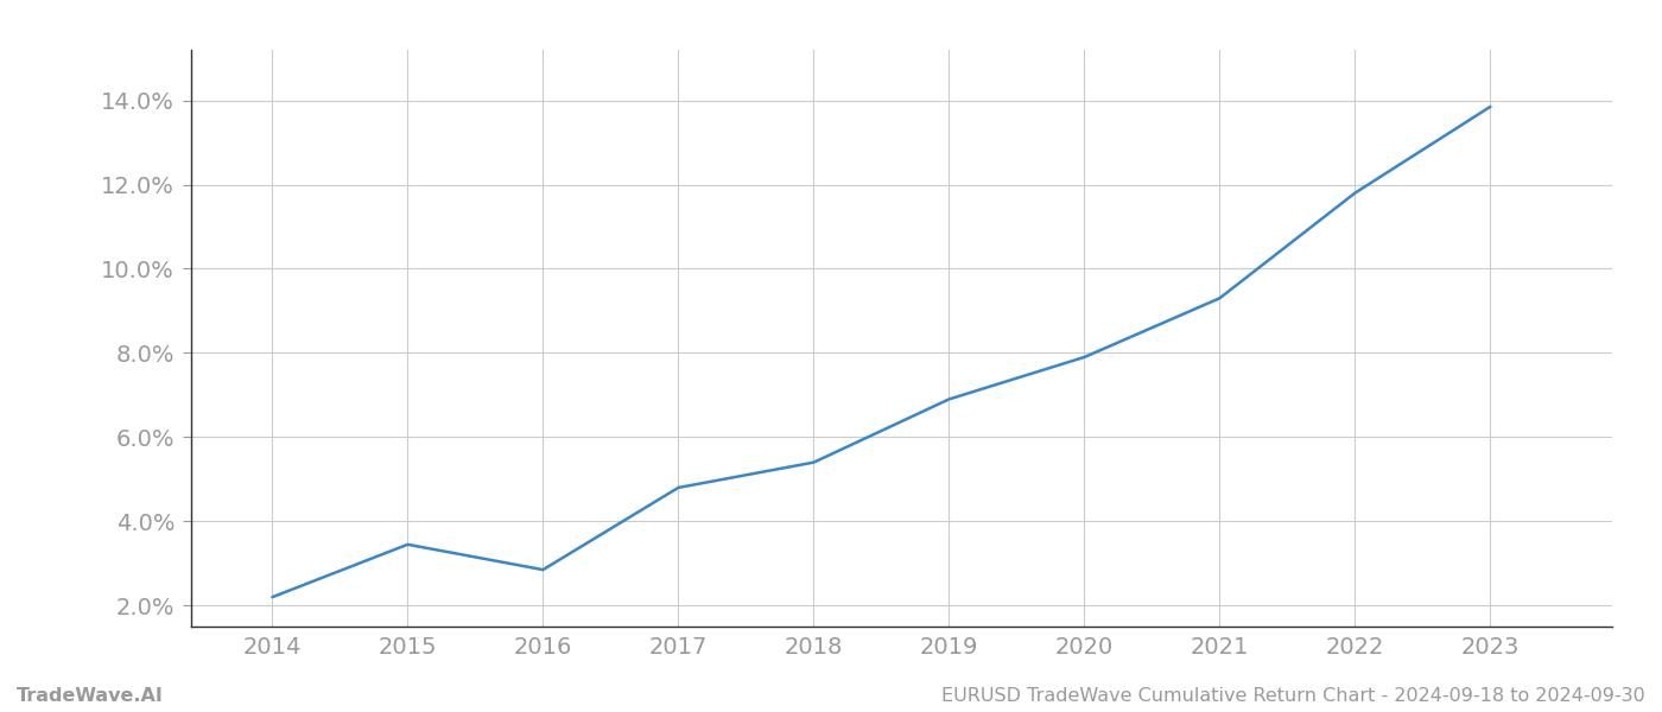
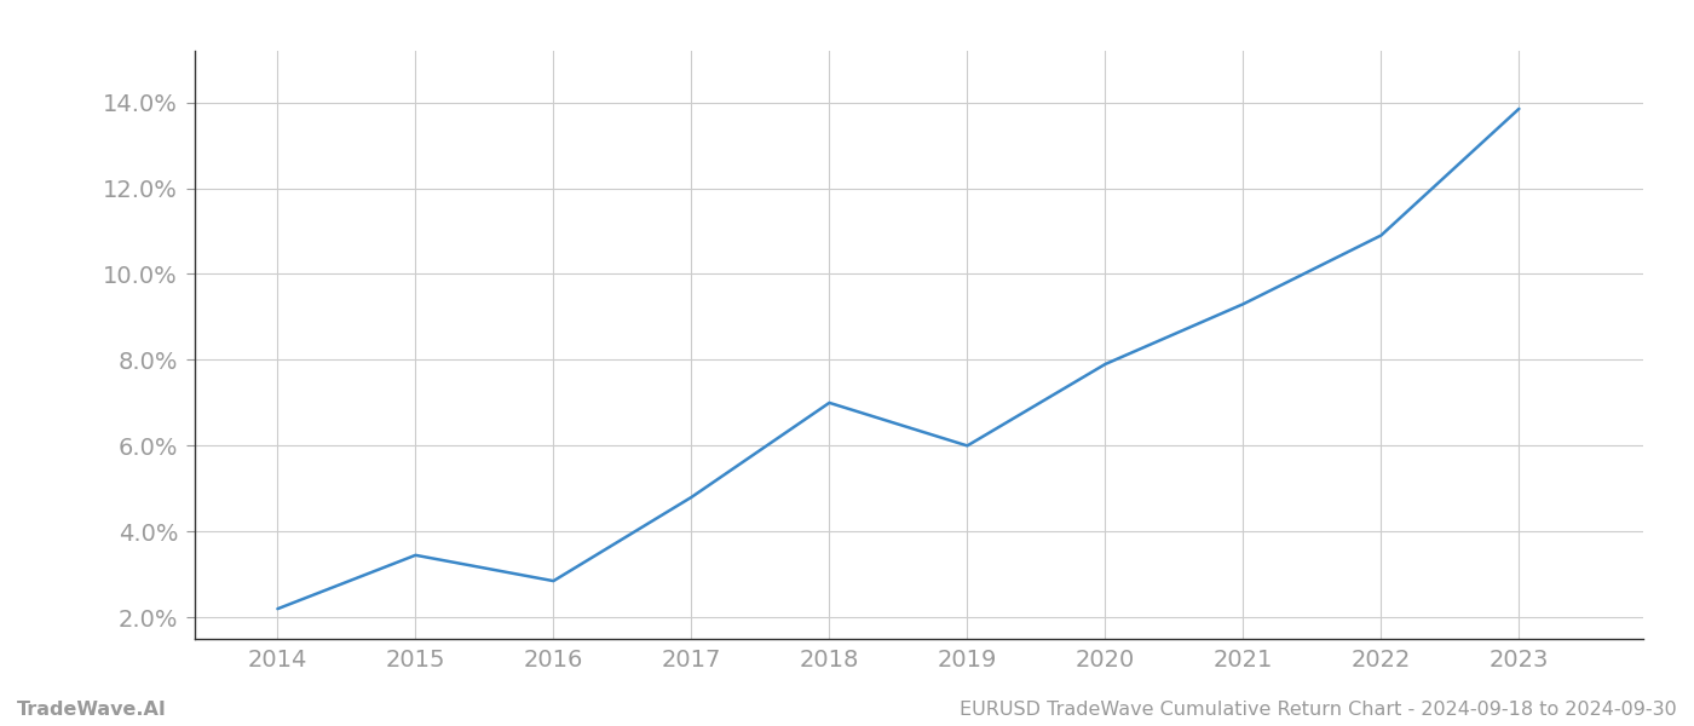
2018: 5.40% -> 7.00%
2019: 6.90% -> 6.00%
2022: 11.80% -> 10.90%
